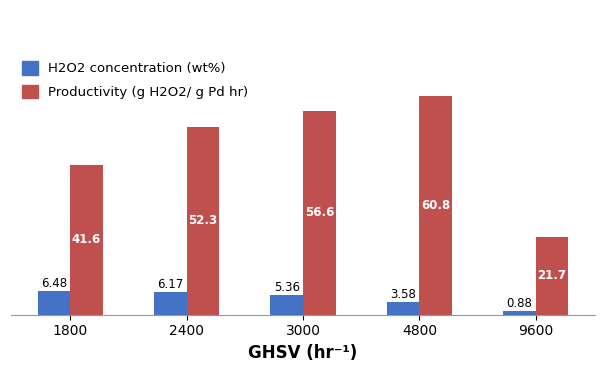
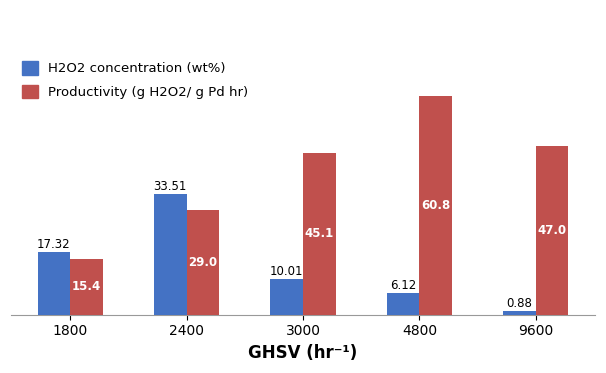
H2O2 concentration (wt%)/1800: 6.48 -> 17.32
Productivity (g H2O2/ g Pd hr)/1800: 41.6 -> 15.4
H2O2 concentration (wt%)/2400: 6.17 -> 33.51
Productivity (g H2O2/ g Pd hr)/2400: 52.3 -> 29.0
H2O2 concentration (wt%)/3000: 5.36 -> 10.01
Productivity (g H2O2/ g Pd hr)/3000: 56.6 -> 45.1
H2O2 concentration (wt%)/4800: 3.58 -> 6.12
Productivity (g H2O2/ g Pd hr)/9600: 21.7 -> 47.0
